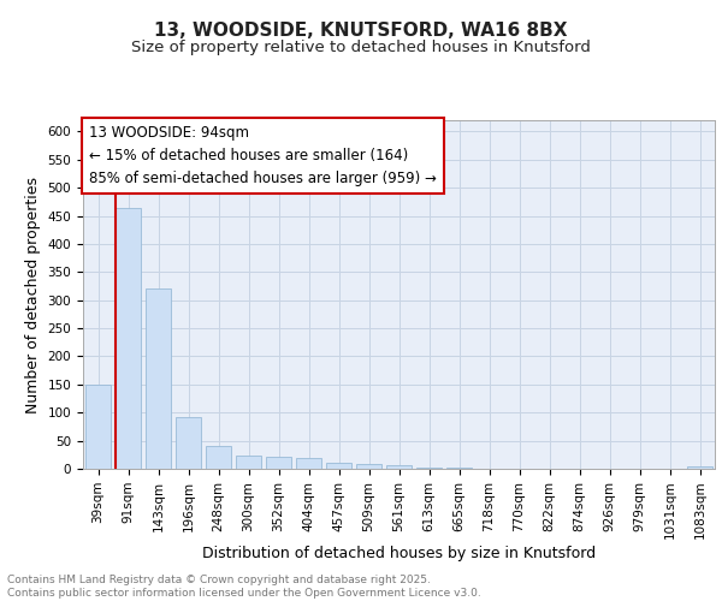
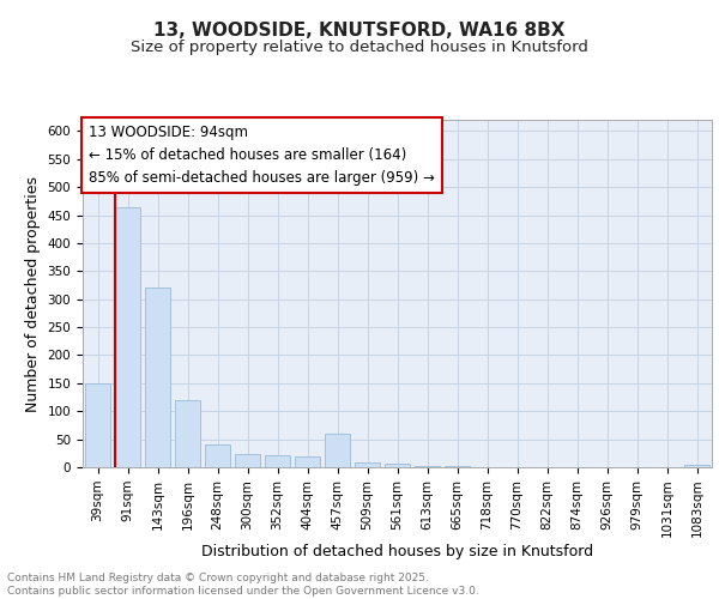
196sqm: 93 -> 120
457sqm: 11 -> 60
